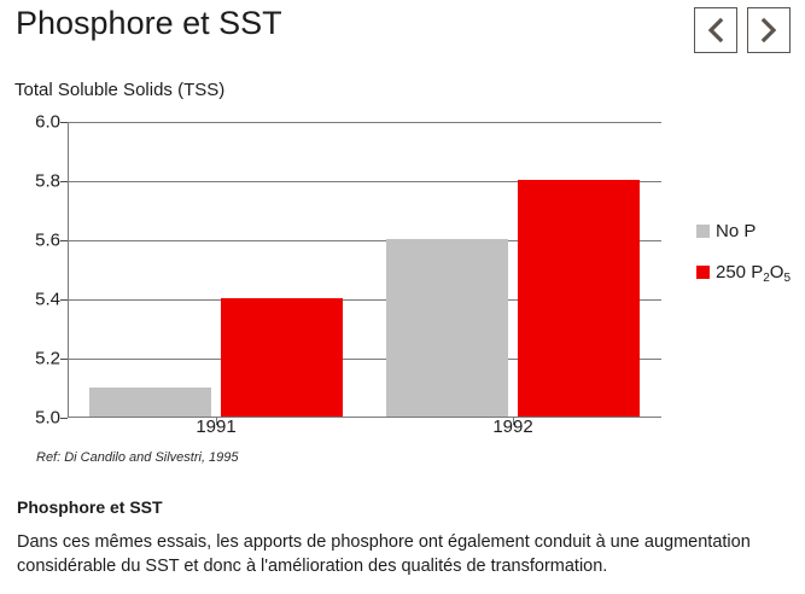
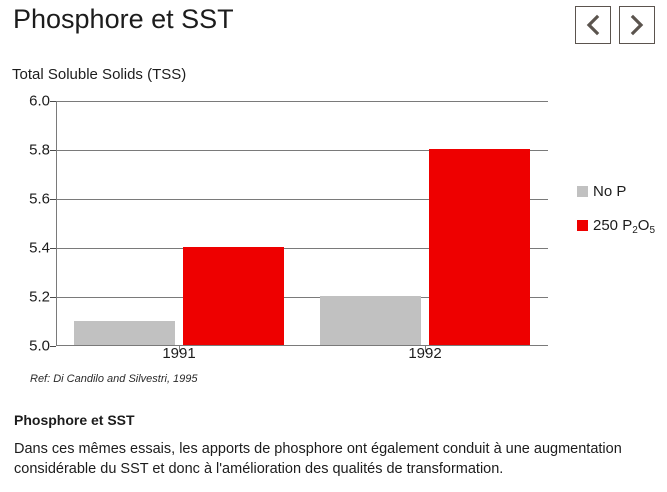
No P/1992: 5.6 -> 5.2
